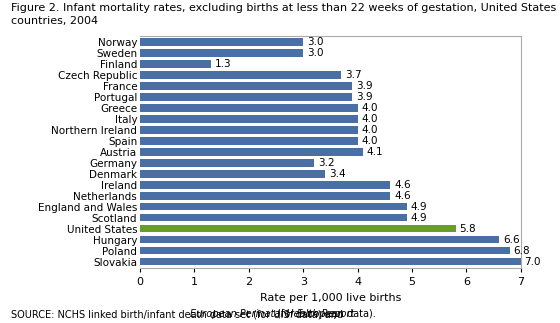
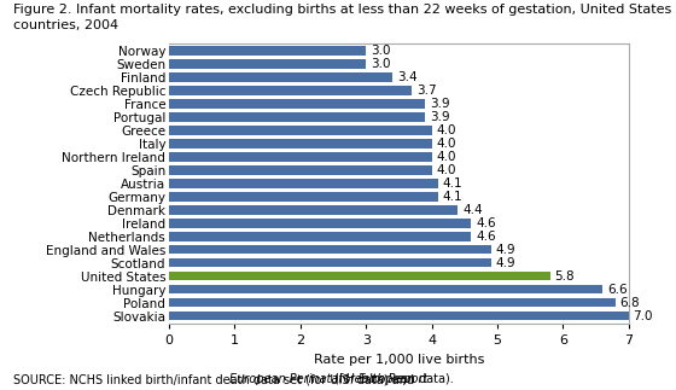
Finland: 1.3 -> 3.4
Germany: 3.2 -> 4.1
Denmark: 3.4 -> 4.4
